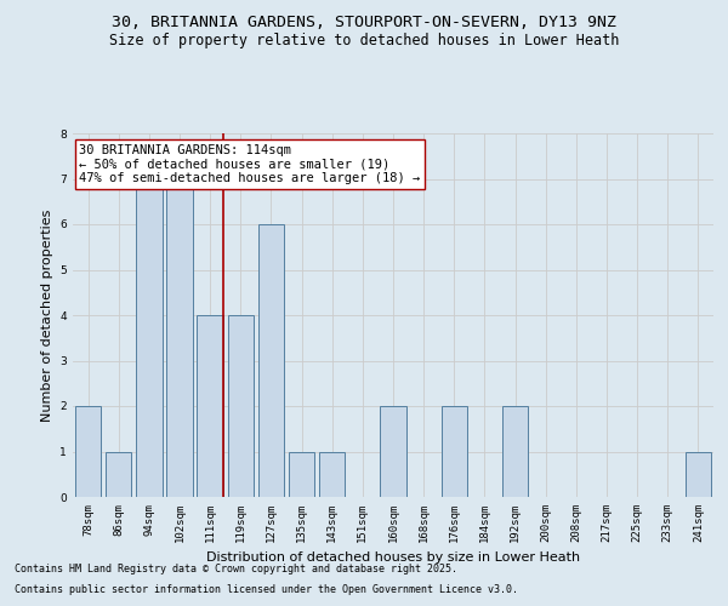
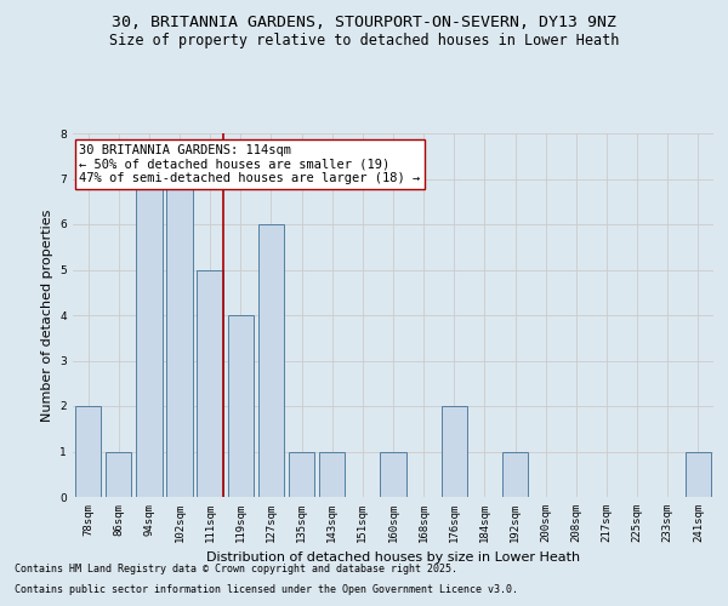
111sqm: 4 -> 5
160sqm: 2 -> 1
192sqm: 2 -> 1
